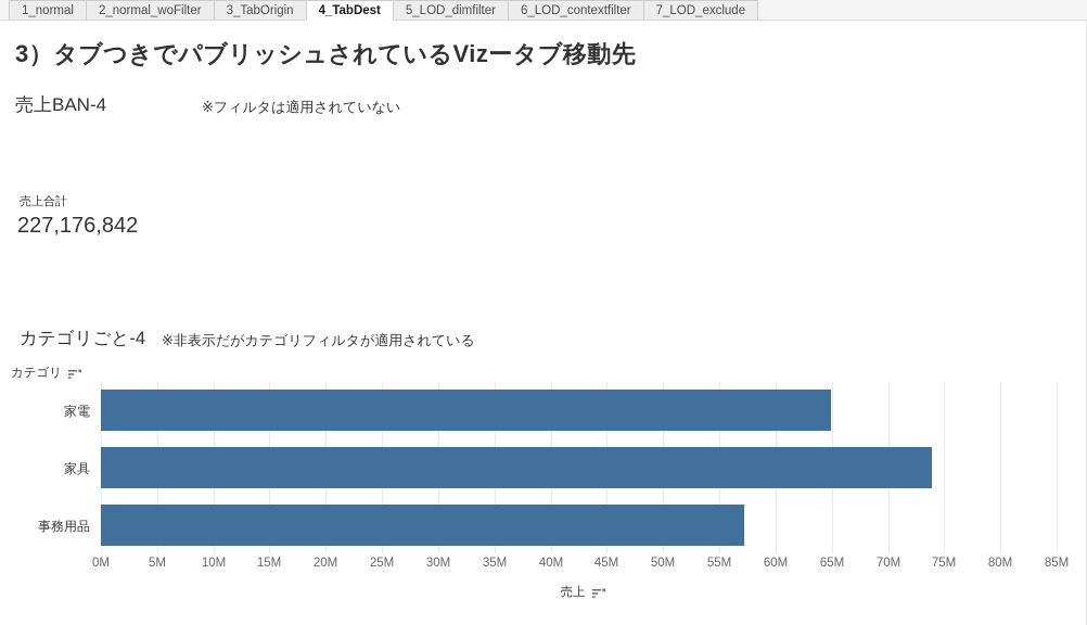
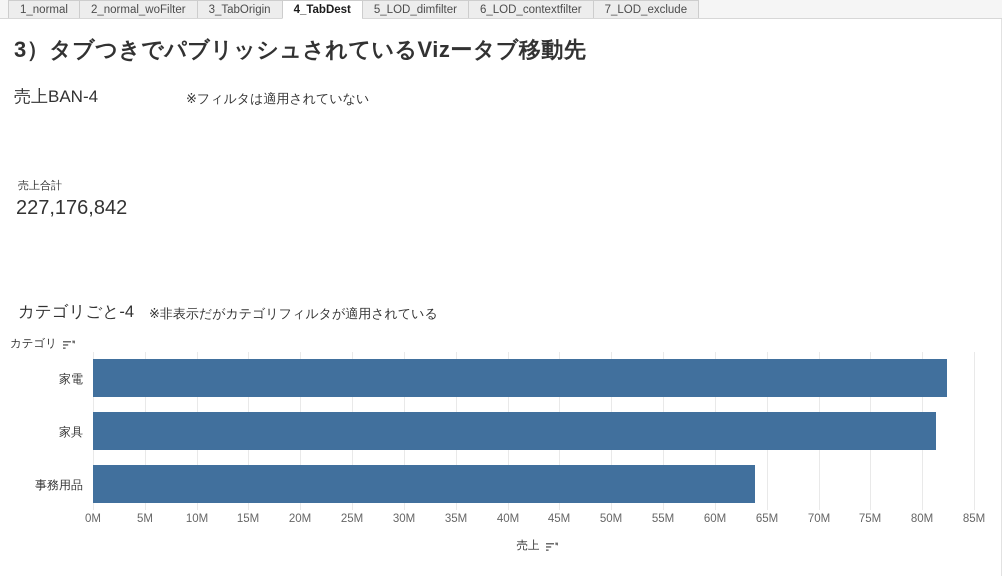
家電: 64.9M -> 82.4M
家具: 73.9M -> 81.3M
事務用品: 57.2M -> 63.9M
